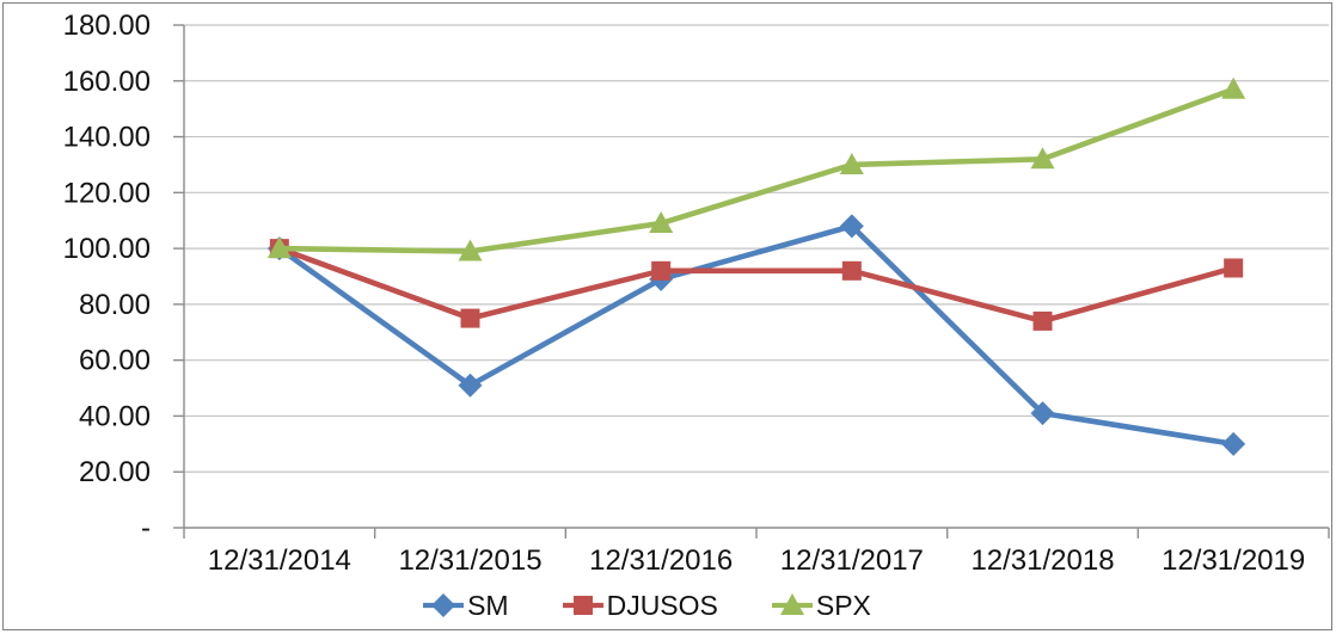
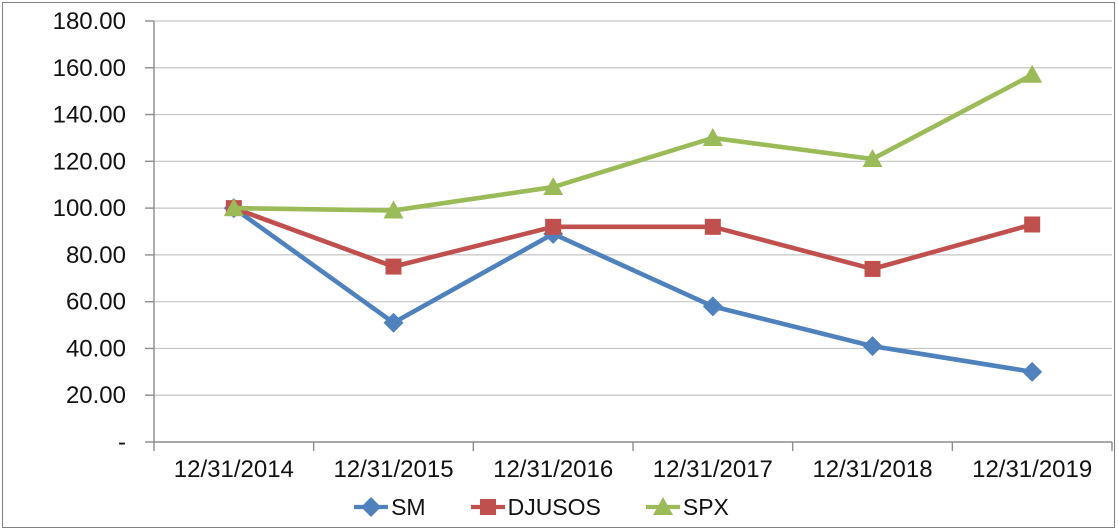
SM/12/31/2017: 108 -> 58
SPX/12/31/2018: 132 -> 121
